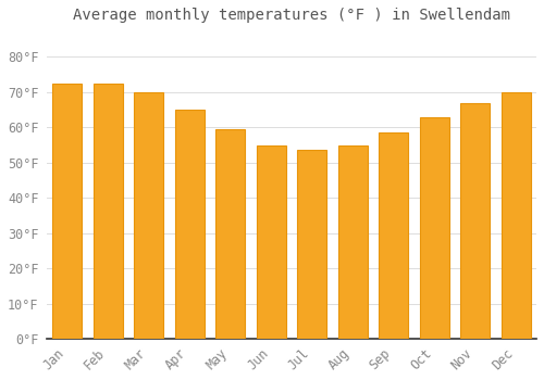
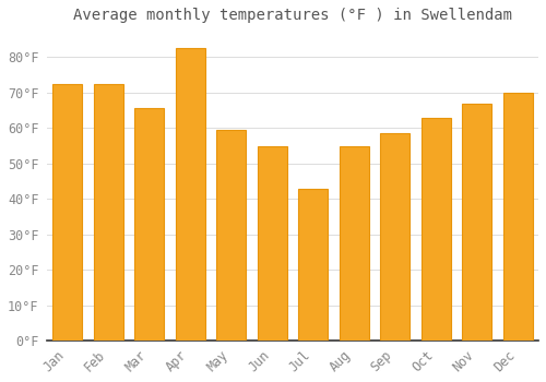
Mar: 70.0°F -> 65.5°F
Apr: 65.0°F -> 82.5°F
Jul: 53.5°F -> 43.0°F
